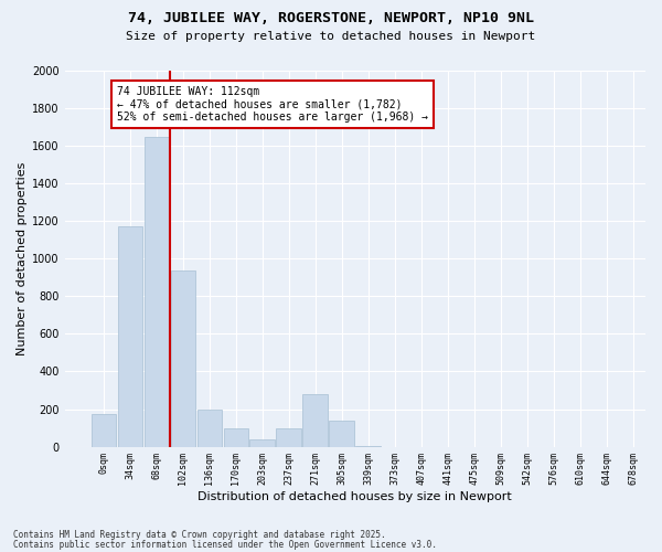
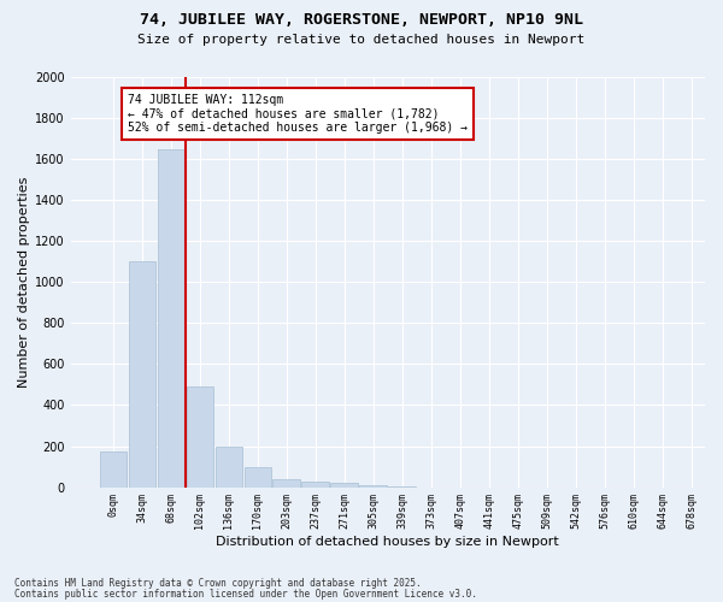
34sqm: 1170 -> 1100
102sqm: 940 -> 490
237sqm: 100 -> 20
271sqm: 280 -> 20
305sqm: 140 -> 10
